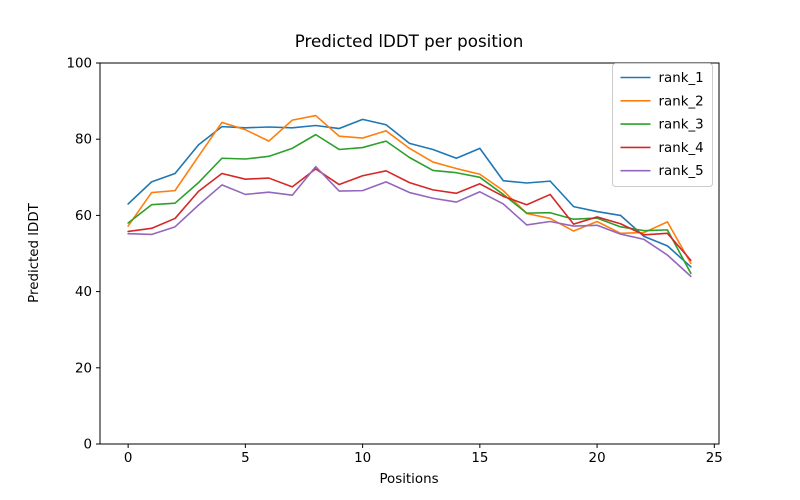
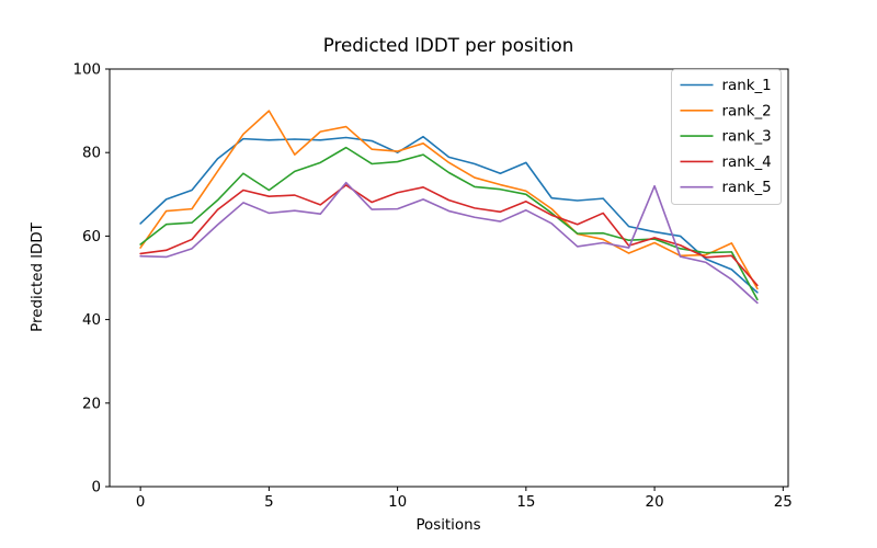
rank_2/5: 82 -> 90
rank_3/5: 75 -> 71
rank_1/10: 85 -> 80
rank_5/20: 57 -> 72
